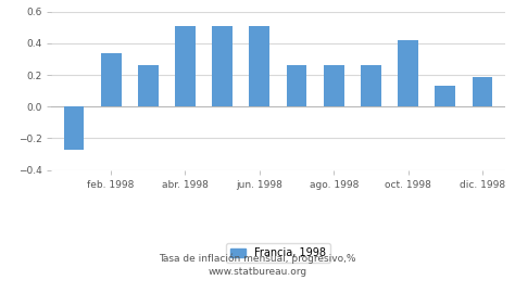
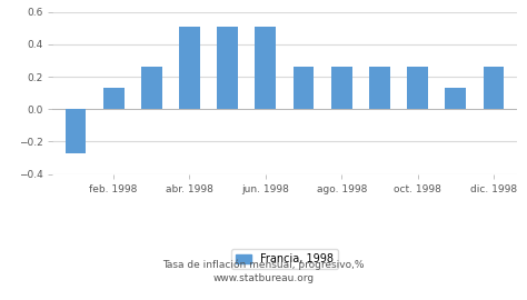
feb. 1998: 0.34 -> 0.13
oct. 1998: 0.42 -> 0.26
dic. 1998: 0.19 -> 0.26
